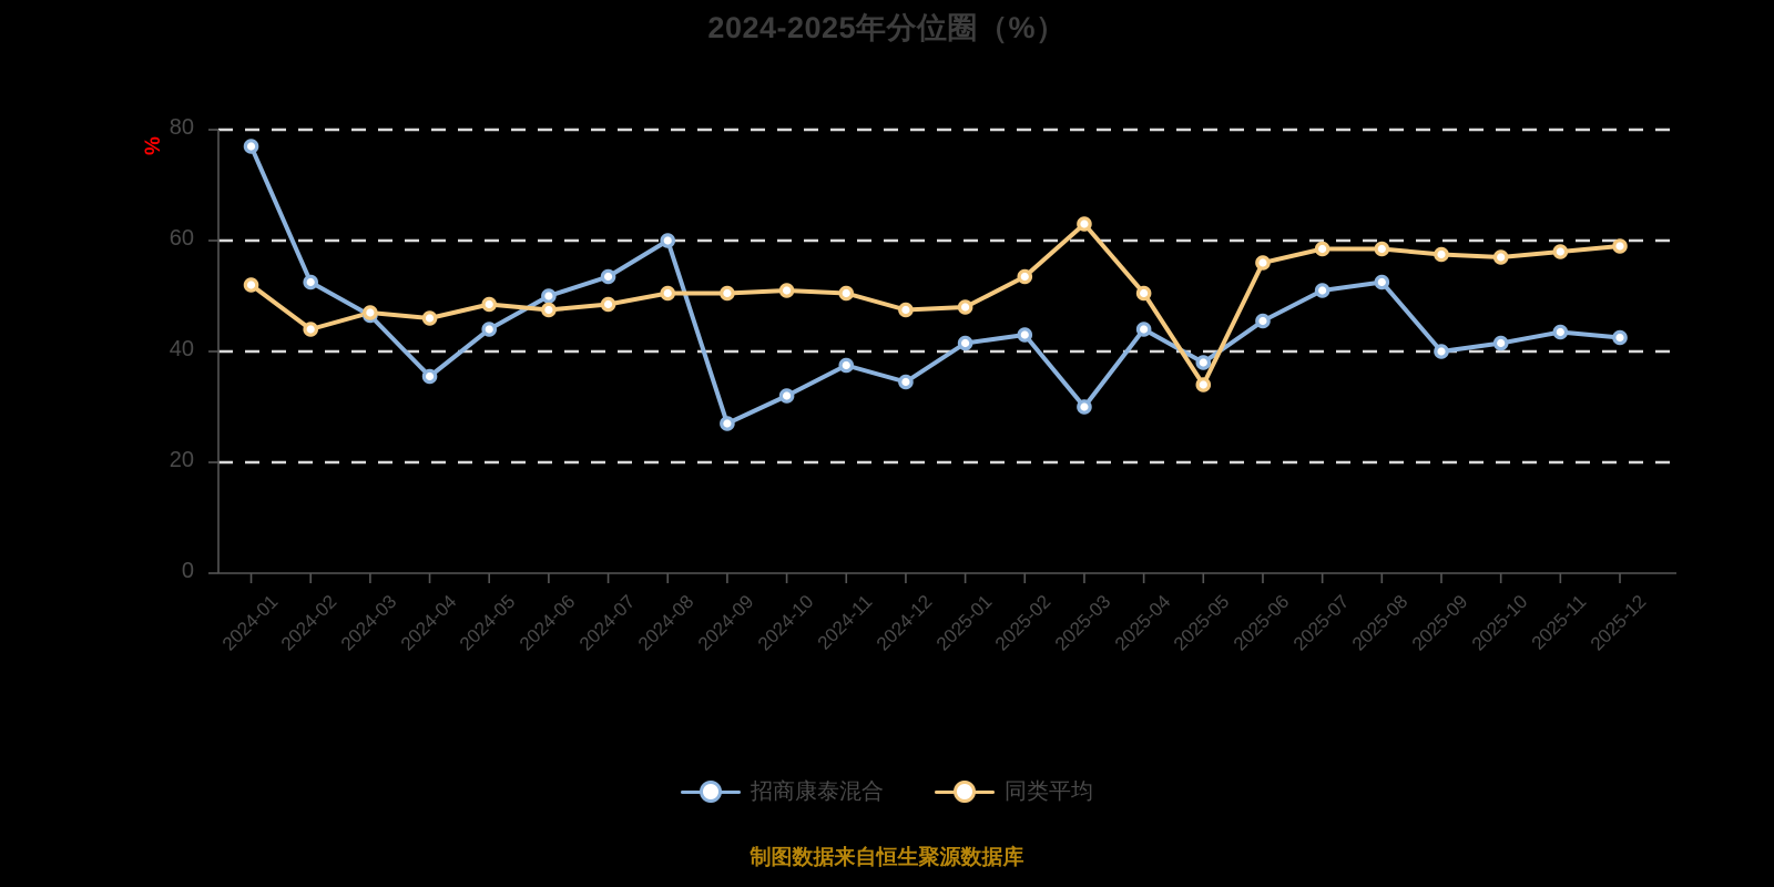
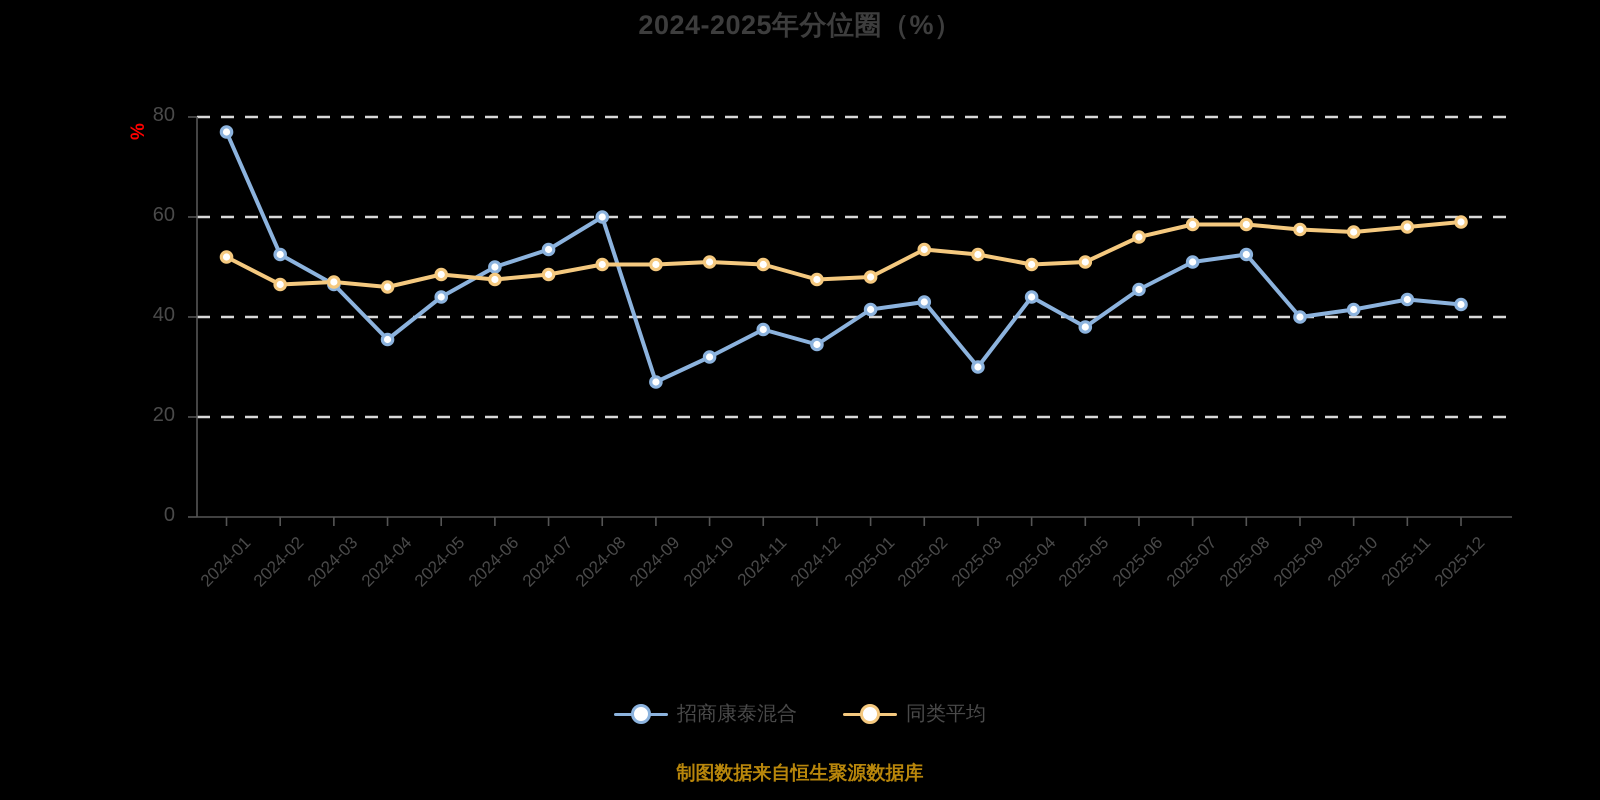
同类平均/2024-02: 44 -> 46
同类平均/2025-03: 63 -> 52
同类平均/2025-05: 34 -> 51
